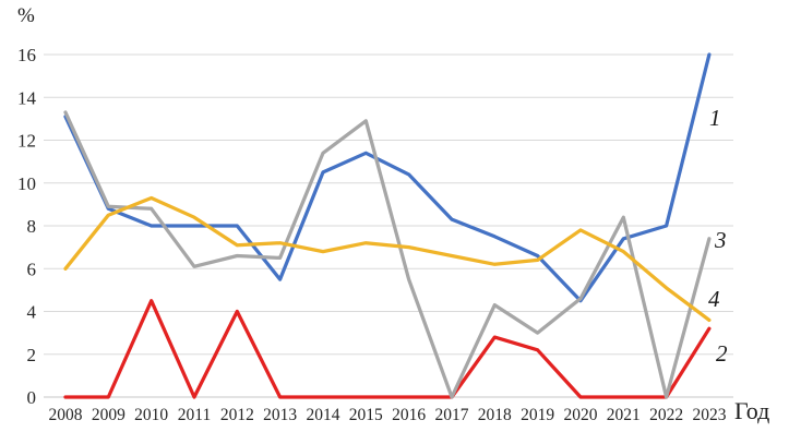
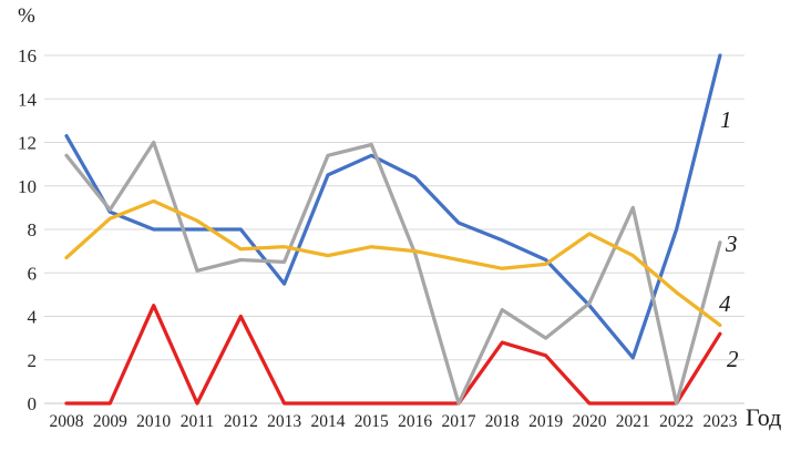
1/2008: 13.1 -> 12.3
3/2008: 13.3 -> 11.4
4/2008: 6.0 -> 6.7
3/2010: 8.8 -> 12.0
3/2015: 12.9 -> 11.9
3/2016: 5.5 -> 6.9
1/2021: 7.4 -> 2.1
3/2021: 8.4 -> 9.0
